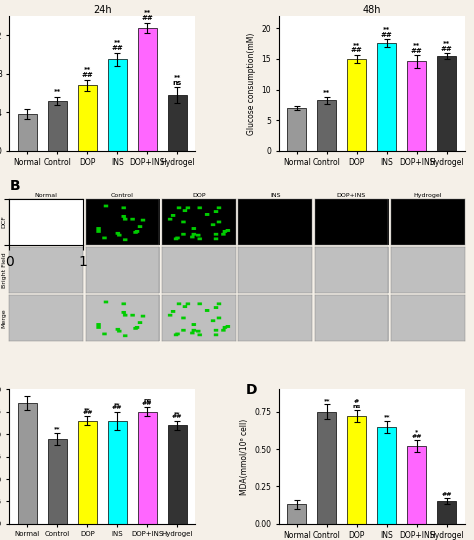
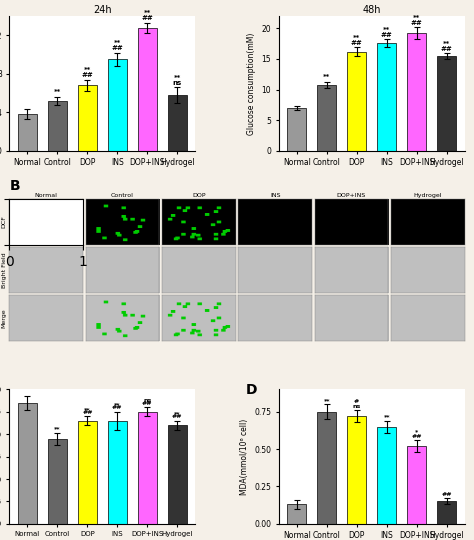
48h/Control: 8.2 -> 10.8
48h/DOP: 15.0 -> 16.2
48h/DOP+INS: 14.6 -> 19.2
